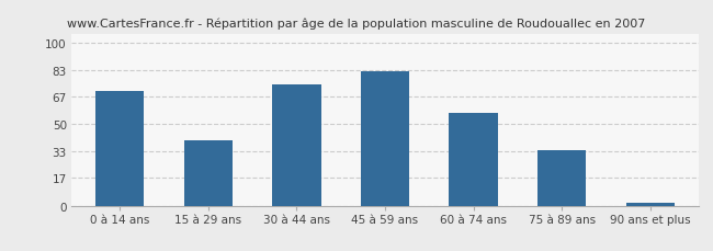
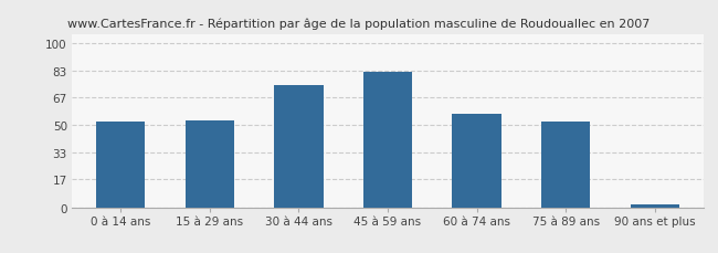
0 à 14 ans: 70 -> 52
15 à 29 ans: 40 -> 53
75 à 89 ans: 34 -> 52
